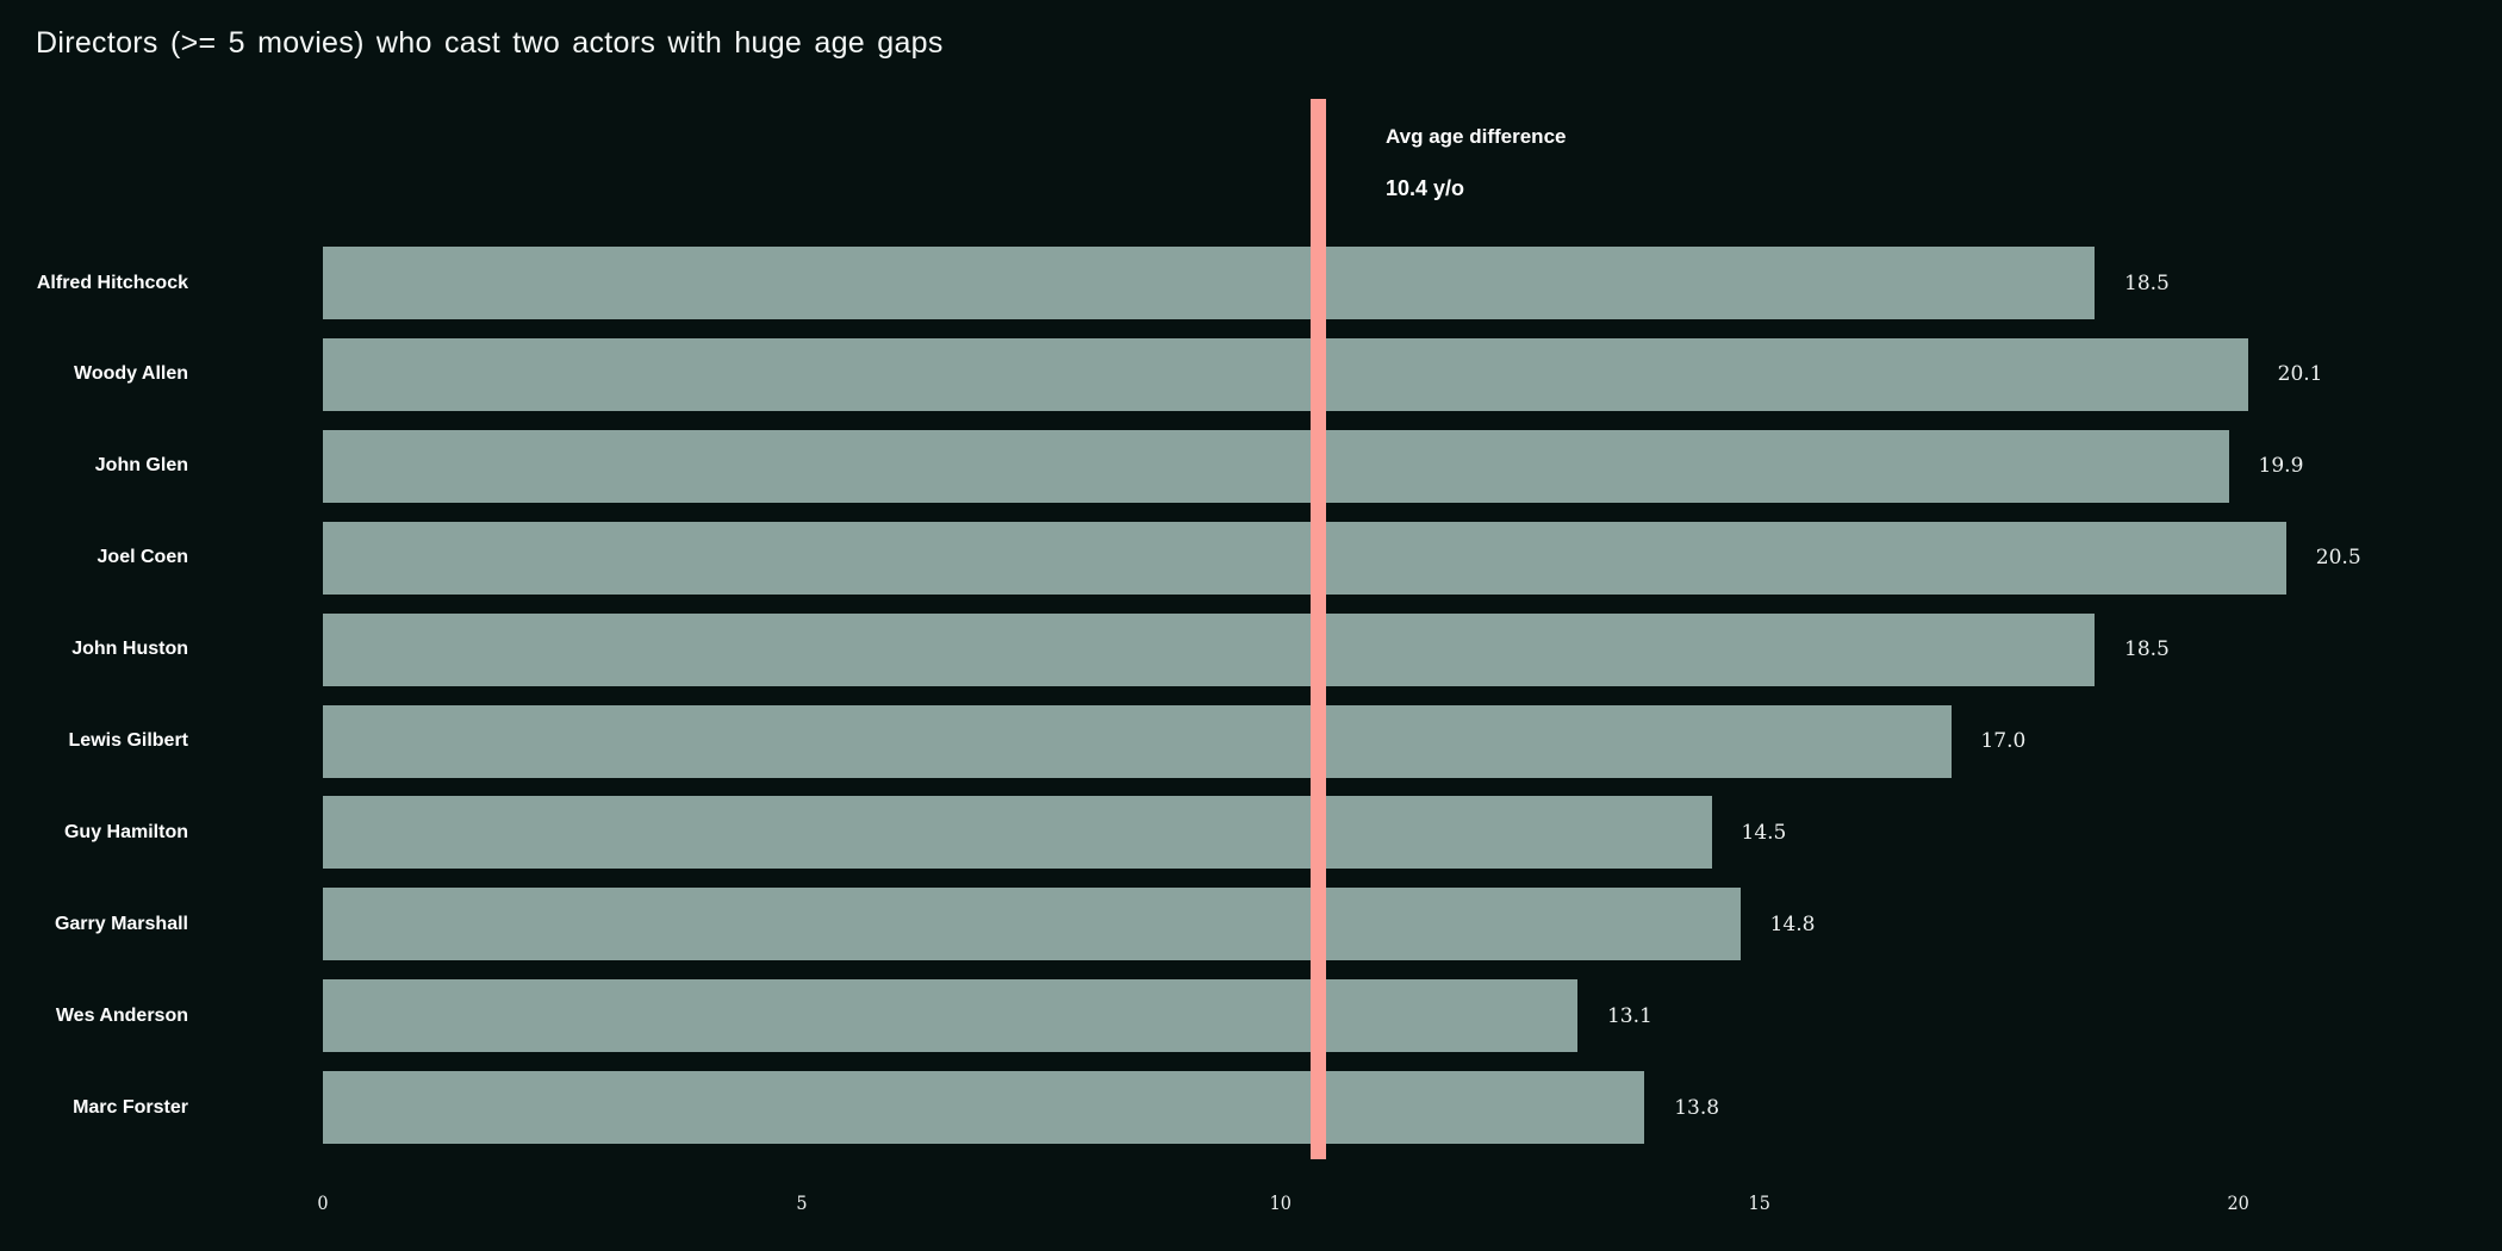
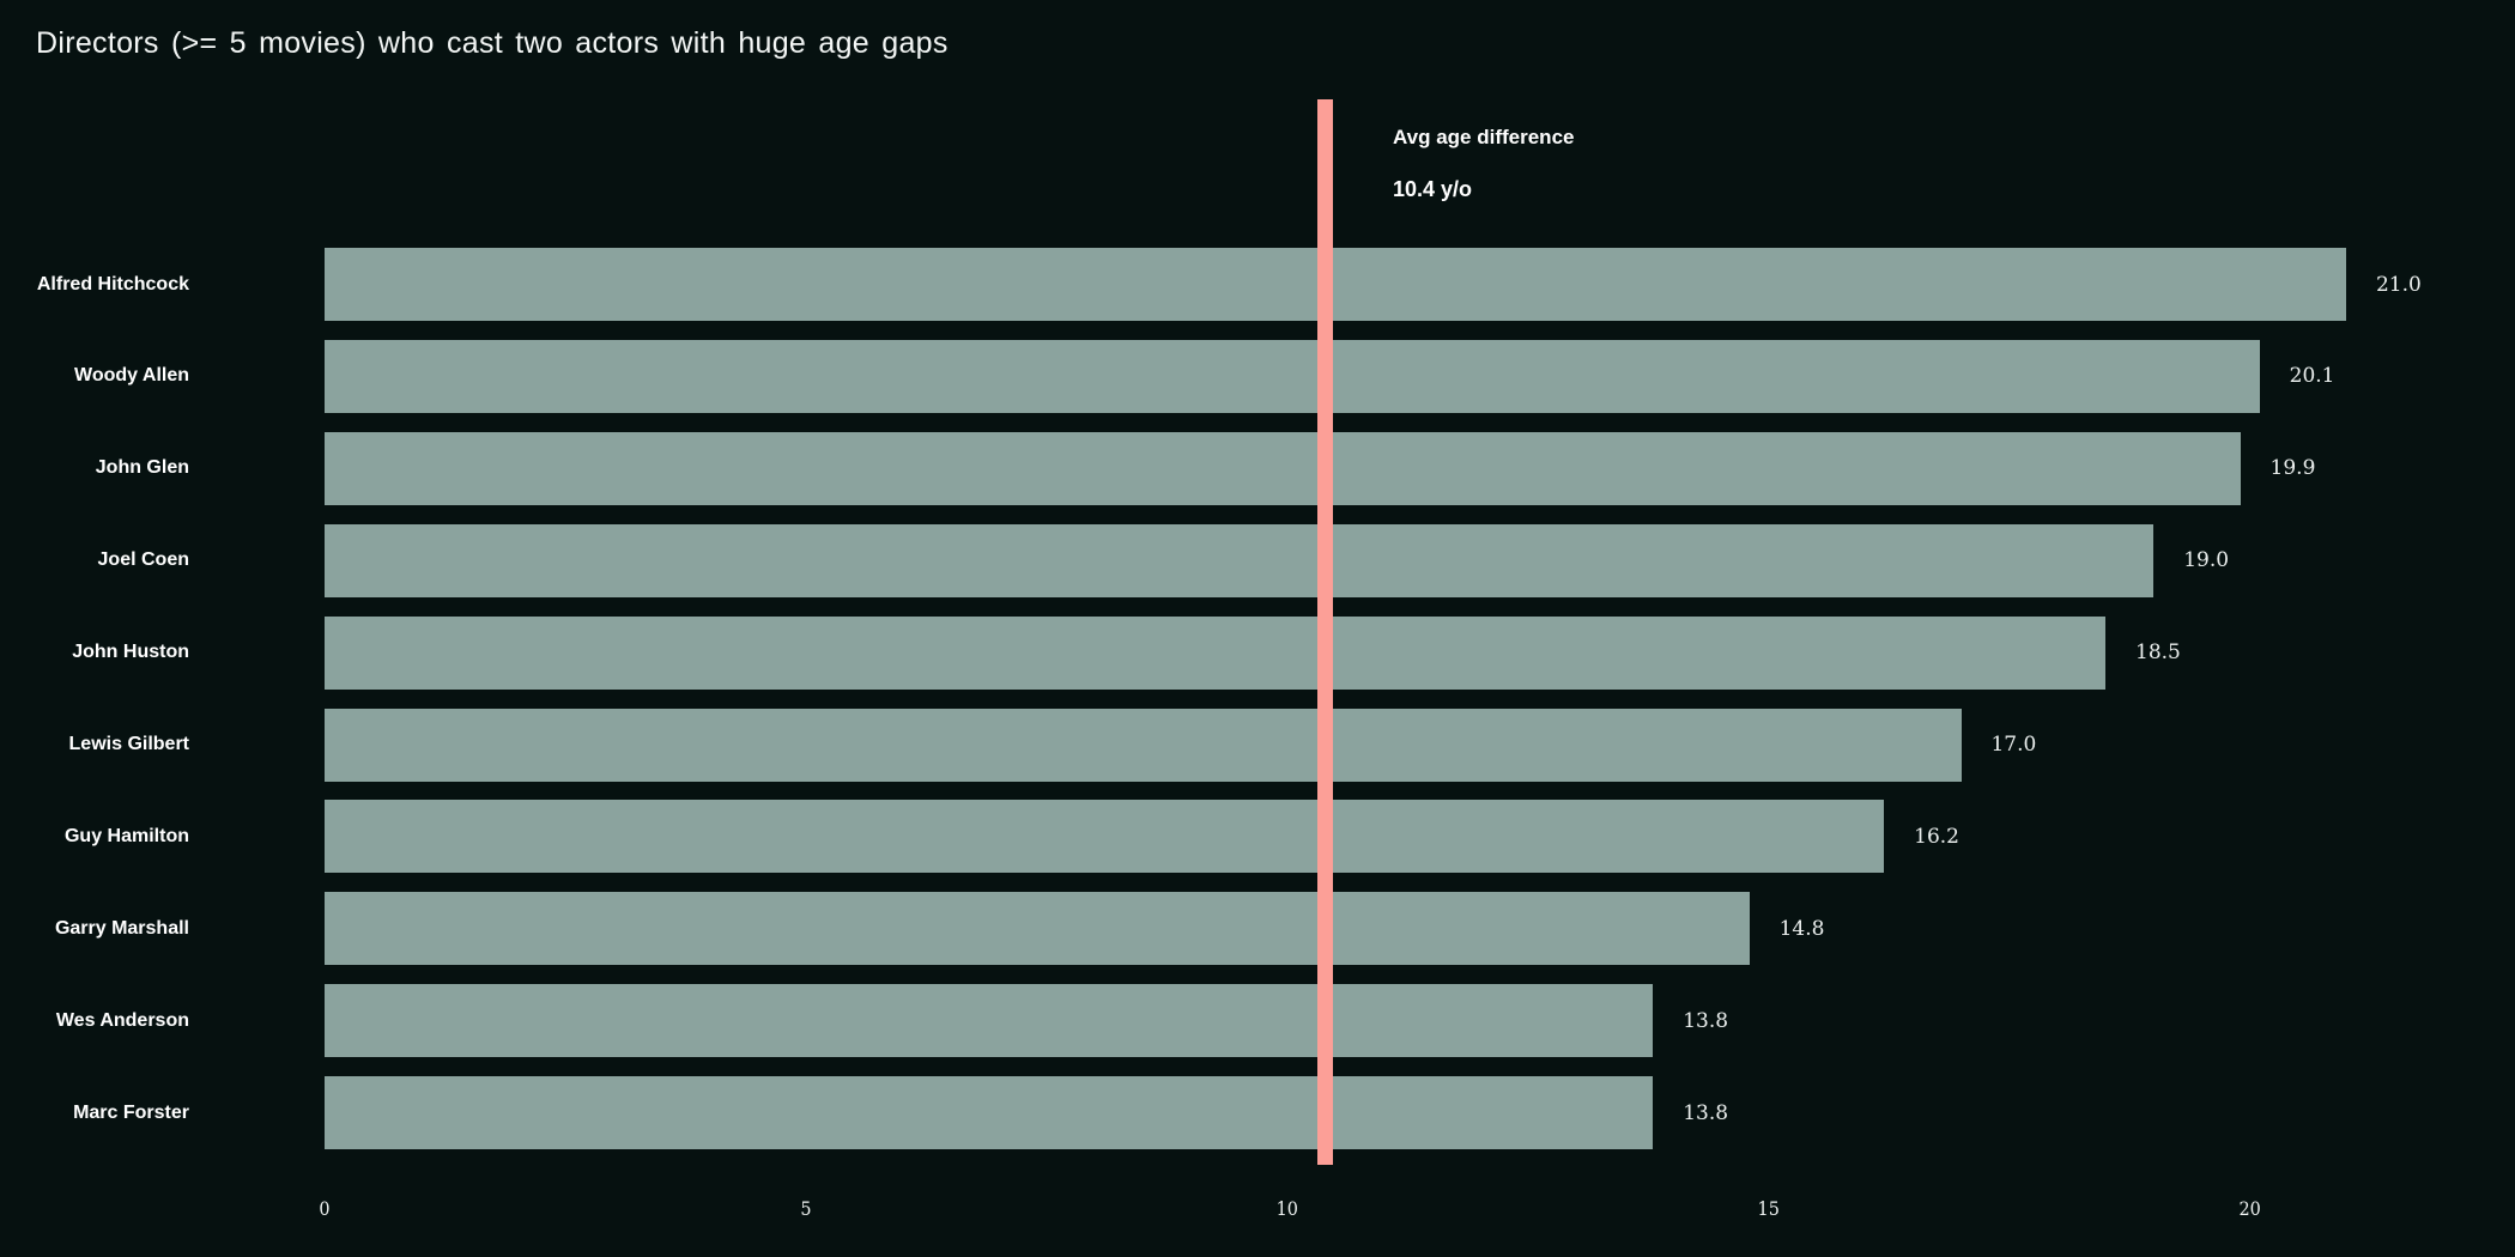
Alfred Hitchcock: 18.5 -> 21.0
Joel Coen: 20.5 -> 19.0
Guy Hamilton: 14.5 -> 16.2
Wes Anderson: 13.1 -> 13.8
